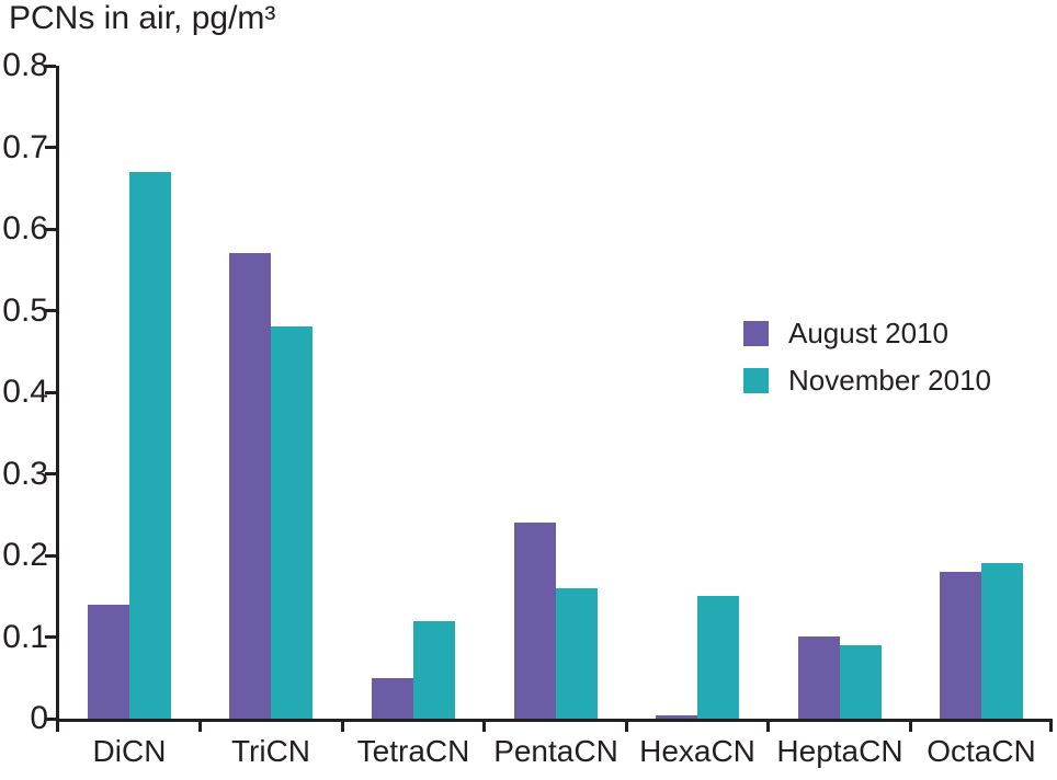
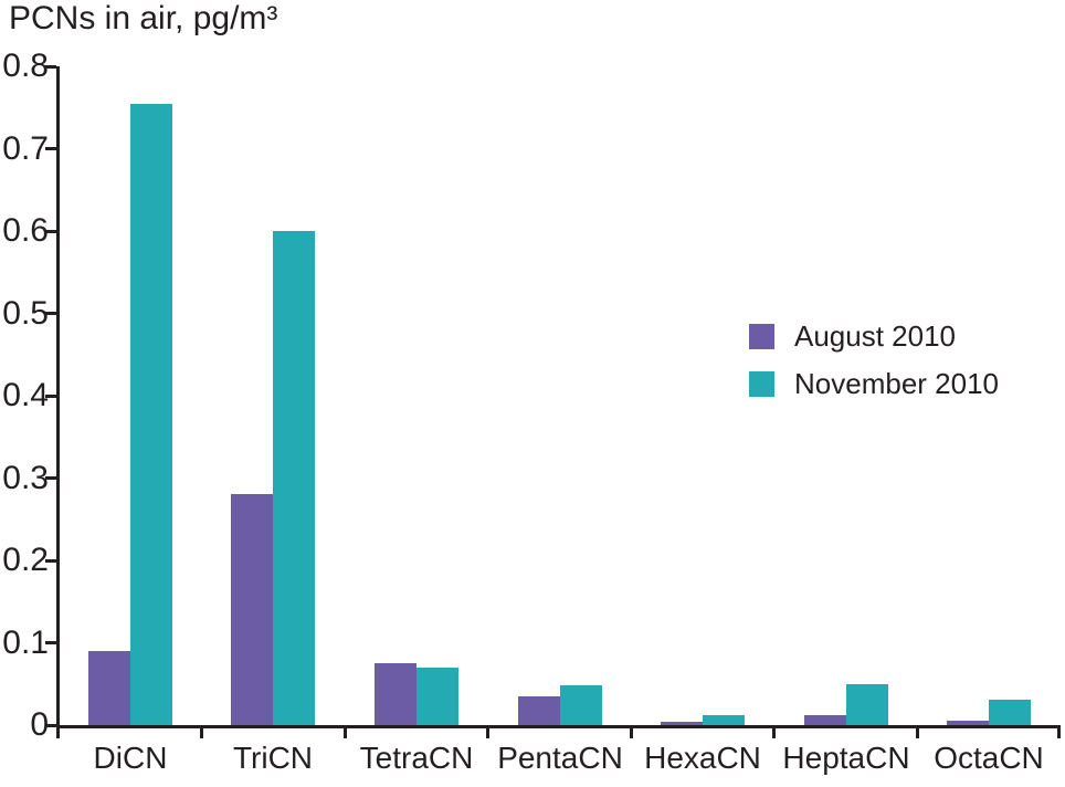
August 2010/DiCN: 0.14 -> 0.09
November 2010/DiCN: 0.67 -> 0.76
August 2010/TriCN: 0.57 -> 0.28
November 2010/TriCN: 0.48 -> 0.60
August 2010/TetraCN: 0.05 -> 0.07
November 2010/TetraCN: 0.12 -> 0.07
August 2010/PentaCN: 0.24 -> 0.04
November 2010/PentaCN: 0.16 -> 0.05
November 2010/HexaCN: 0.15 -> 0.01
August 2010/HeptaCN: 0.10 -> 0.01
November 2010/HeptaCN: 0.09 -> 0.05
August 2010/OctaCN: 0.18 -> 0.01
November 2010/OctaCN: 0.19 -> 0.03
